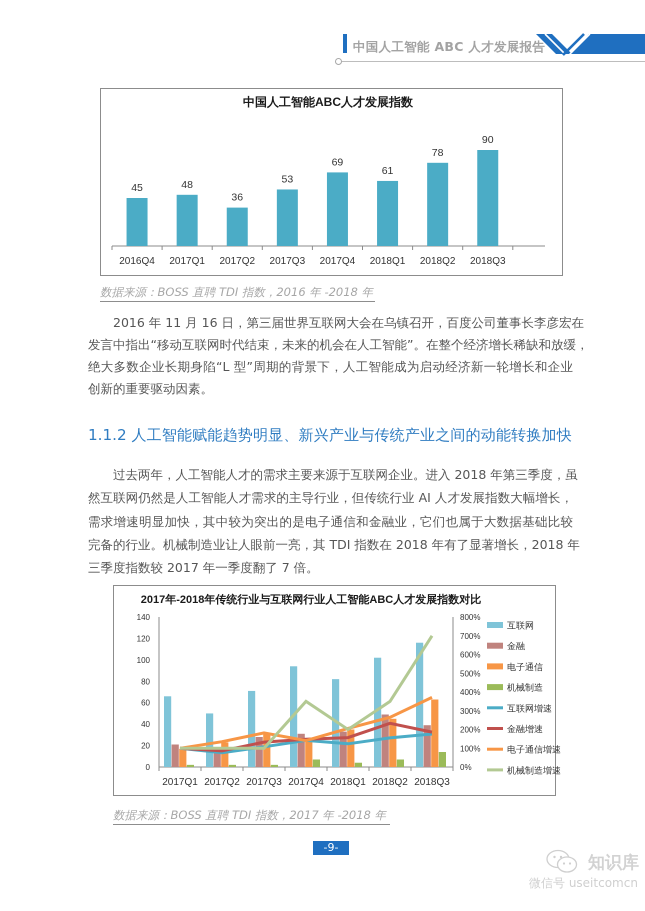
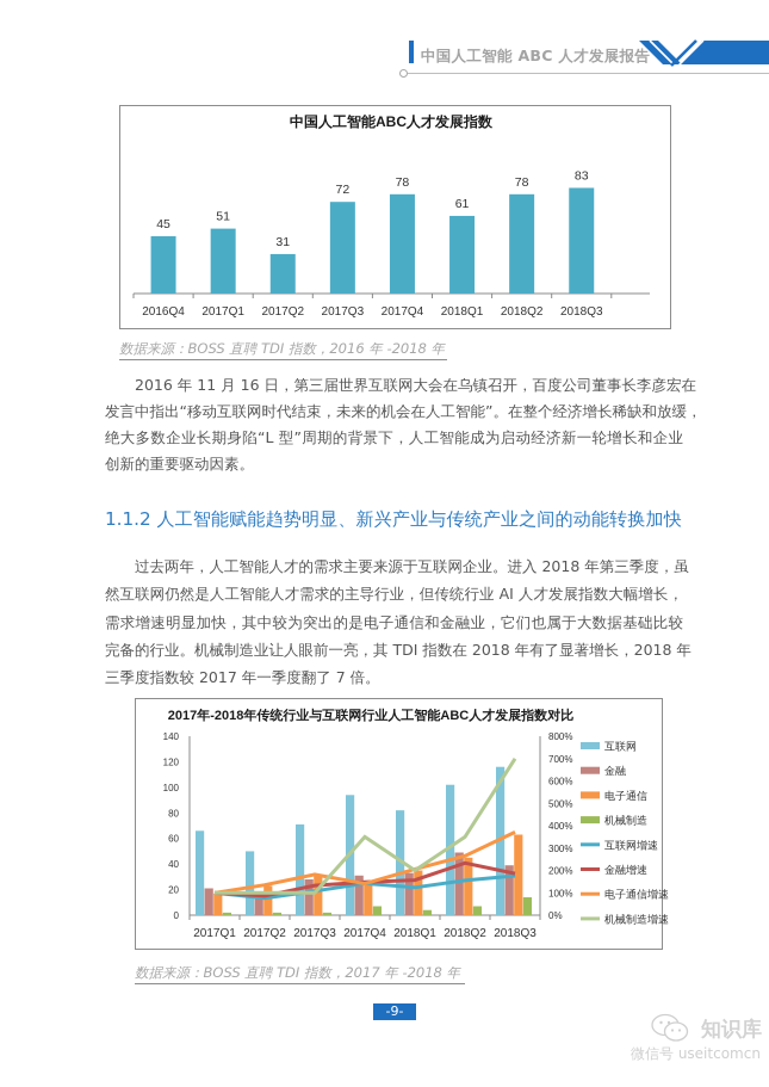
中国人工智能ABC人才发展指数/2017Q1: 48 -> 51
中国人工智能ABC人才发展指数/2017Q2: 36 -> 31
中国人工智能ABC人才发展指数/2017Q3: 53 -> 72
中国人工智能ABC人才发展指数/2017Q4: 69 -> 78
中国人工智能ABC人才发展指数/2018Q3: 90 -> 83
